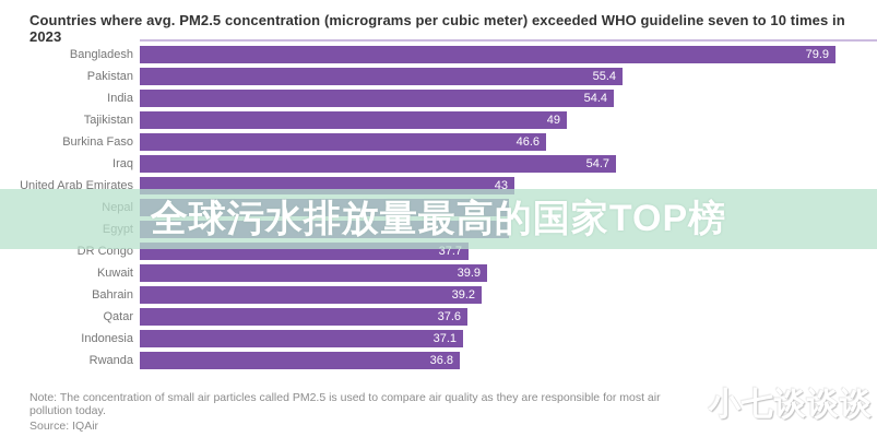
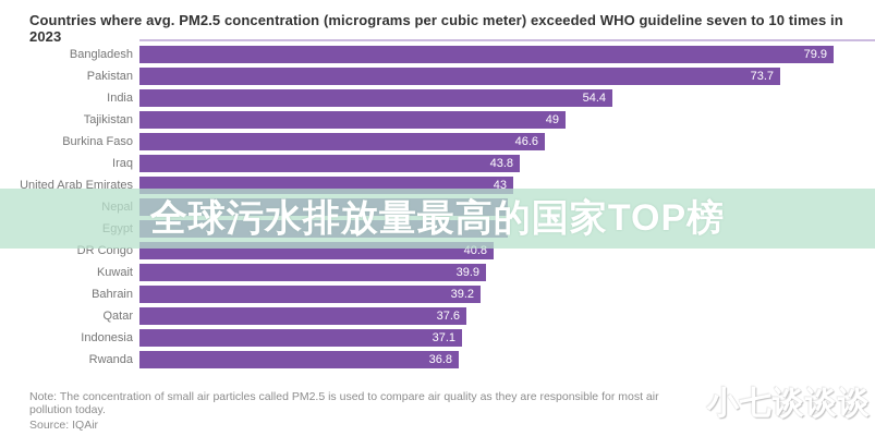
Pakistan: 55.4 -> 73.7
Iraq: 54.7 -> 43.8
DR Congo: 37.7 -> 40.8
